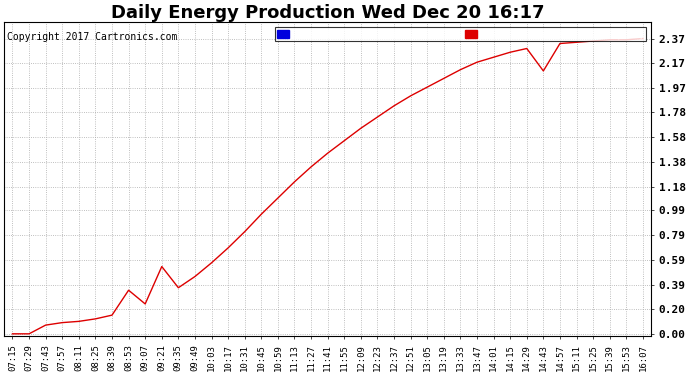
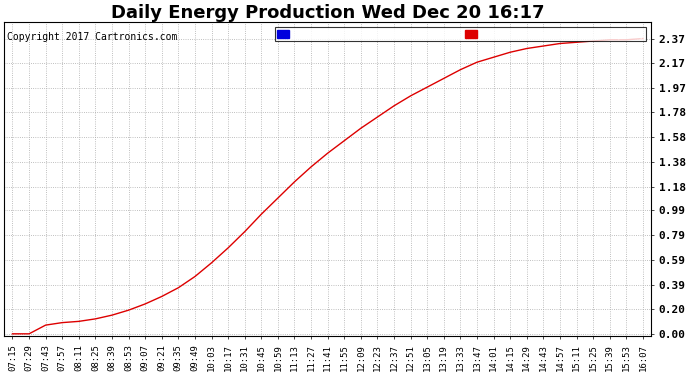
08:53: 0.35 -> 0.19
09:21: 0.54 -> 0.30
14:43: 2.11 -> 2.31
